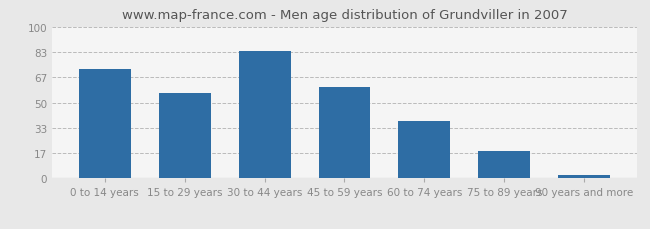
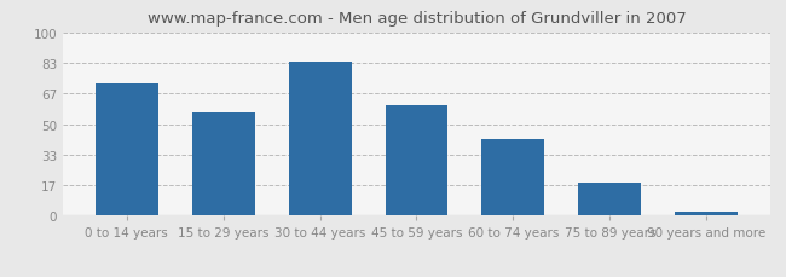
60 to 74 years: 38 -> 42
